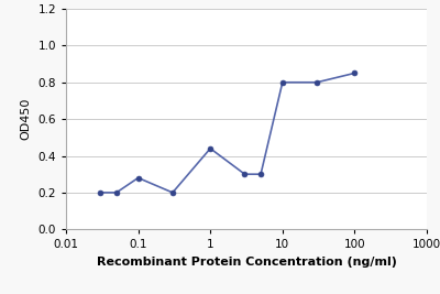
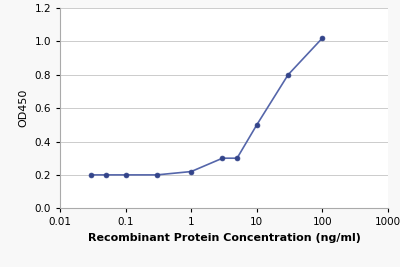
0.1: 0.28 -> 0.20
1: 0.44 -> 0.22
10: 0.80 -> 0.50
100: 0.85 -> 1.02
